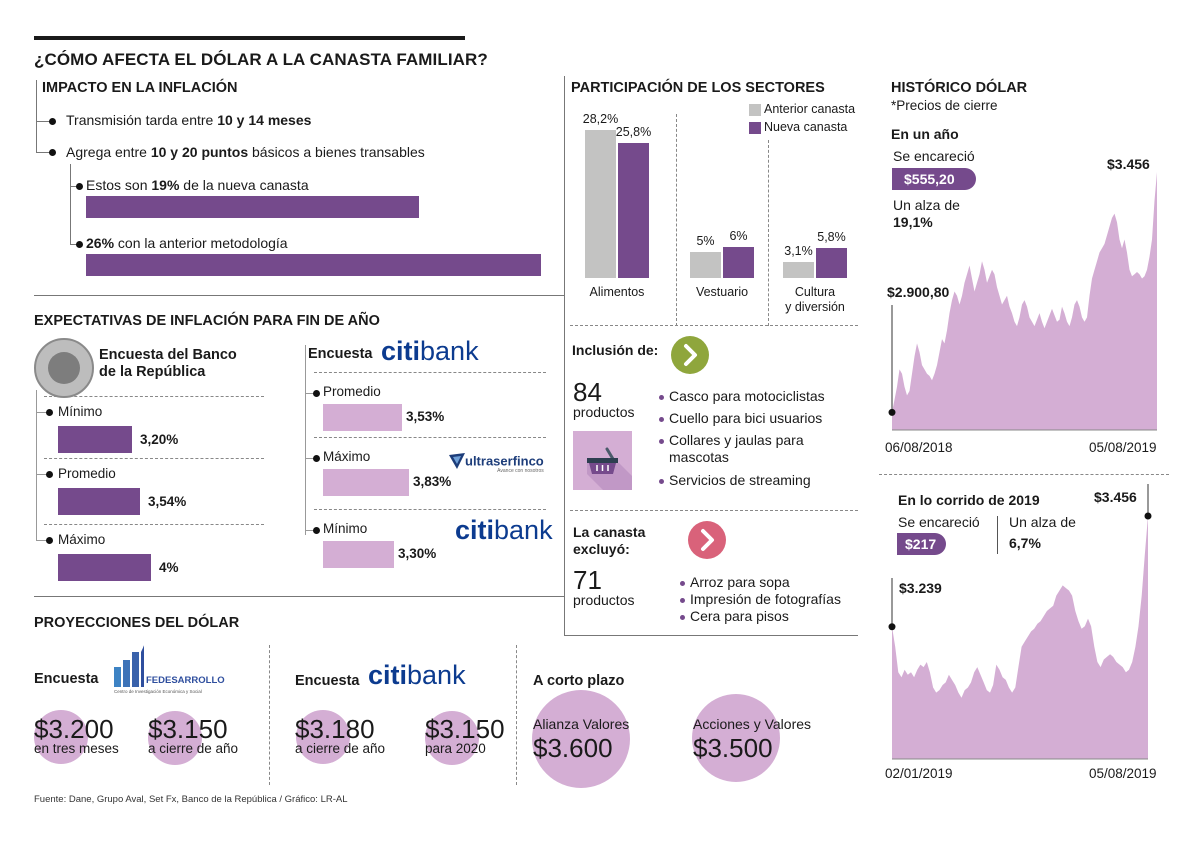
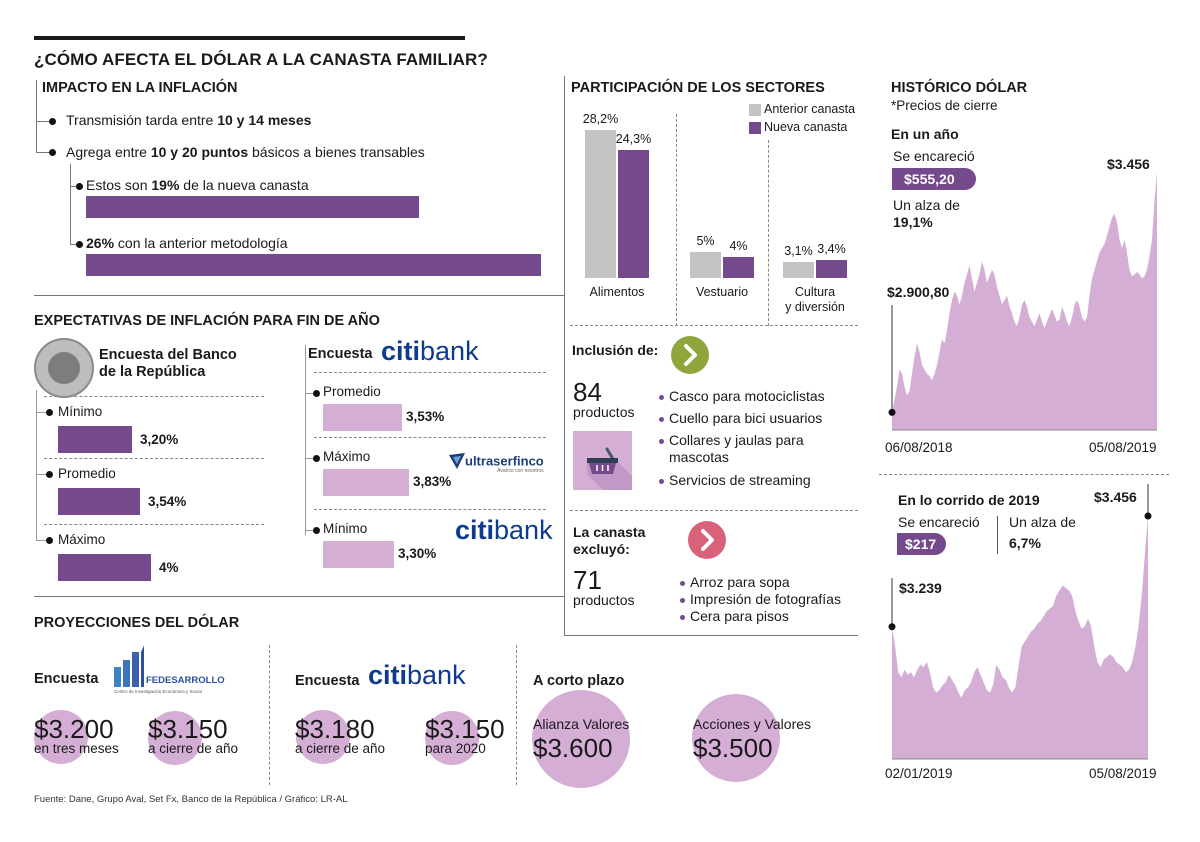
PARTICIPACIÓN DE LOS SECTORES/Nueva canasta/Alimentos: 25,8% -> 24,3%
PARTICIPACIÓN DE LOS SECTORES/Nueva canasta/Vestuario: 6% -> 4%
PARTICIPACIÓN DE LOS SECTORES/Nueva canasta/Cultura y diversión: 5,8% -> 3,4%
